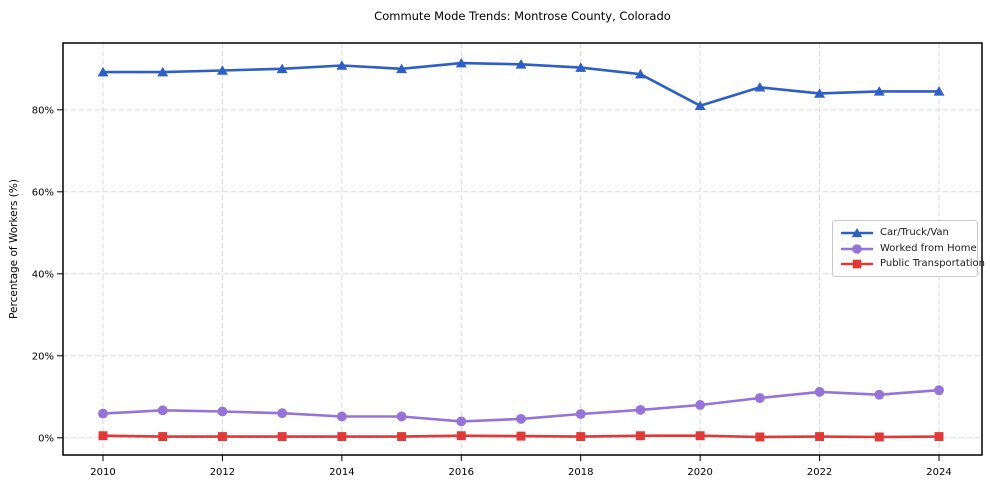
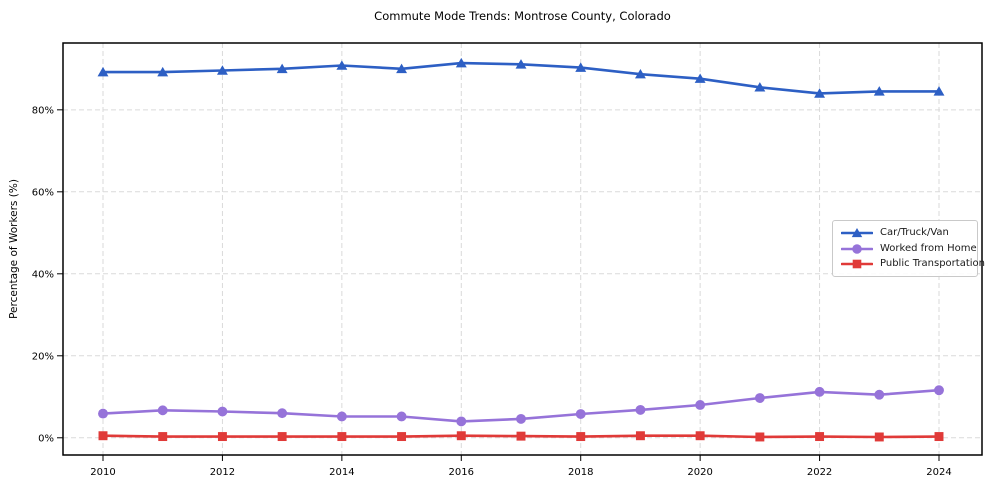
Car/Truck/Van/2020: 81% -> 88%
